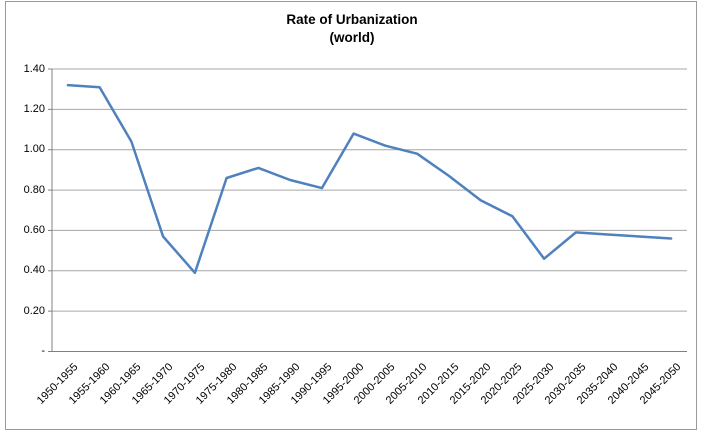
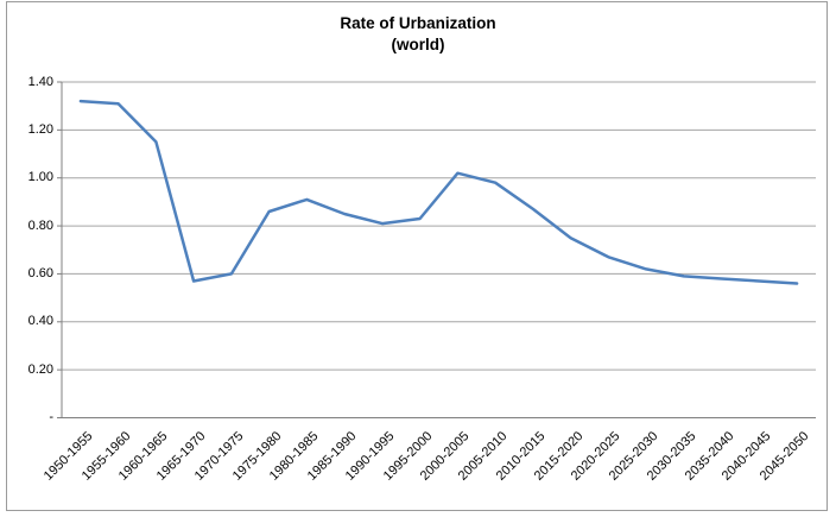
1960-1965: 1.04 -> 1.15
1970-1975: 0.39 -> 0.60
1995-2000: 1.08 -> 0.83
2025-2030: 0.46 -> 0.62
